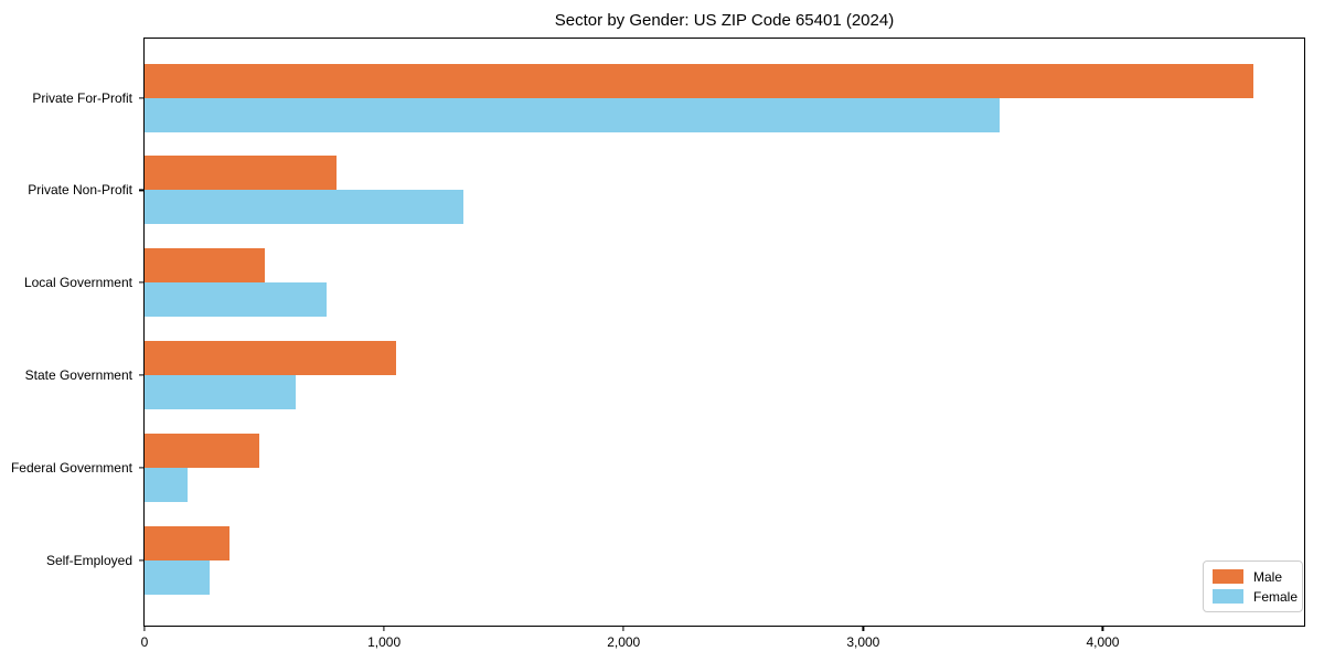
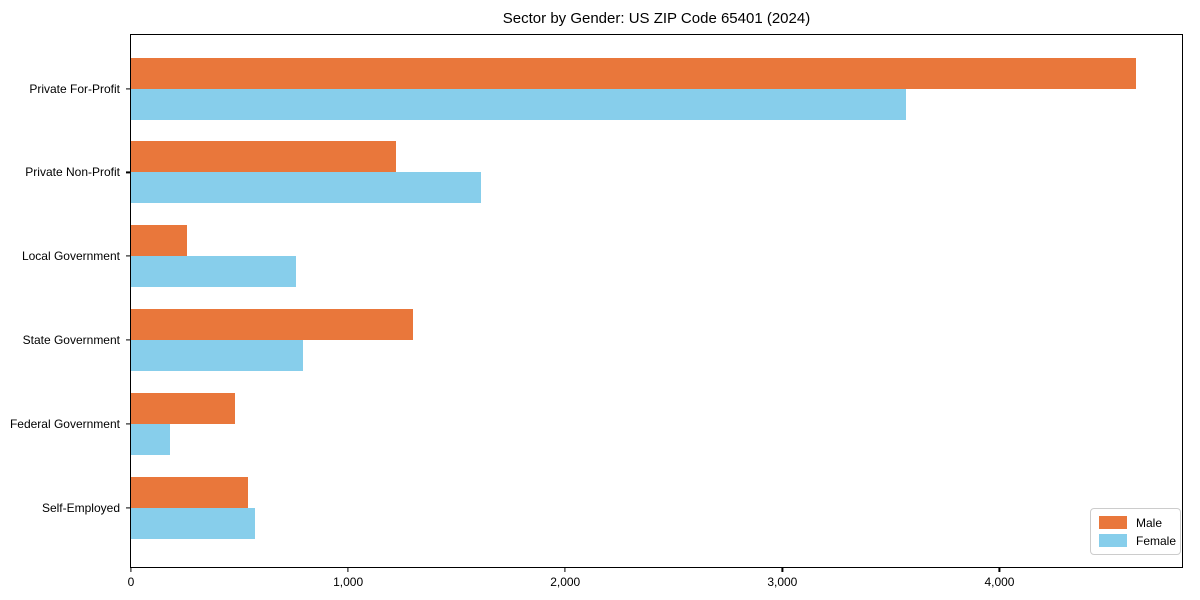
Male/Private Non-Profit: 800 -> 1220
Female/Private Non-Profit: 1330 -> 1610
Male/Local Government: 500 -> 260
Male/State Government: 1050 -> 1300
Female/State Government: 630 -> 790
Male/Self-Employed: 360 -> 540
Female/Self-Employed: 270 -> 570
